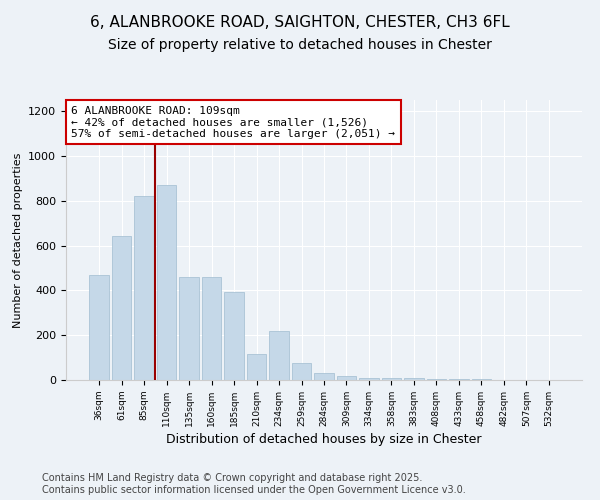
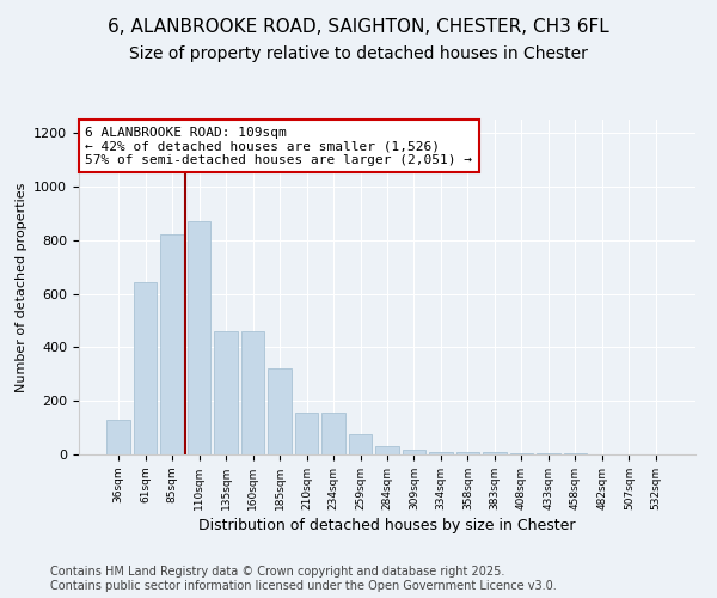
36sqm: 470 -> 130
185sqm: 395 -> 320
210sqm: 115 -> 155
234sqm: 220 -> 155
